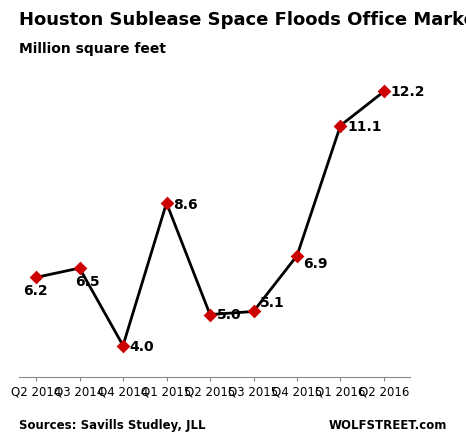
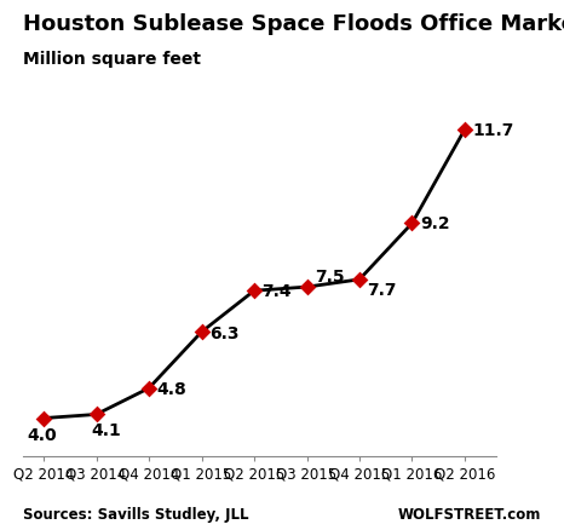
Q2 2014: 6.2 -> 4.0
Q3 2014: 6.5 -> 4.1
Q4 2014: 4.0 -> 4.8
Q1 2015: 8.6 -> 6.3
Q2 2015: 5.0 -> 7.4
Q3 2015: 5.1 -> 7.5
Q4 2015: 6.9 -> 7.7
Q1 2016: 11.1 -> 9.2
Q2 2016: 12.2 -> 11.7
